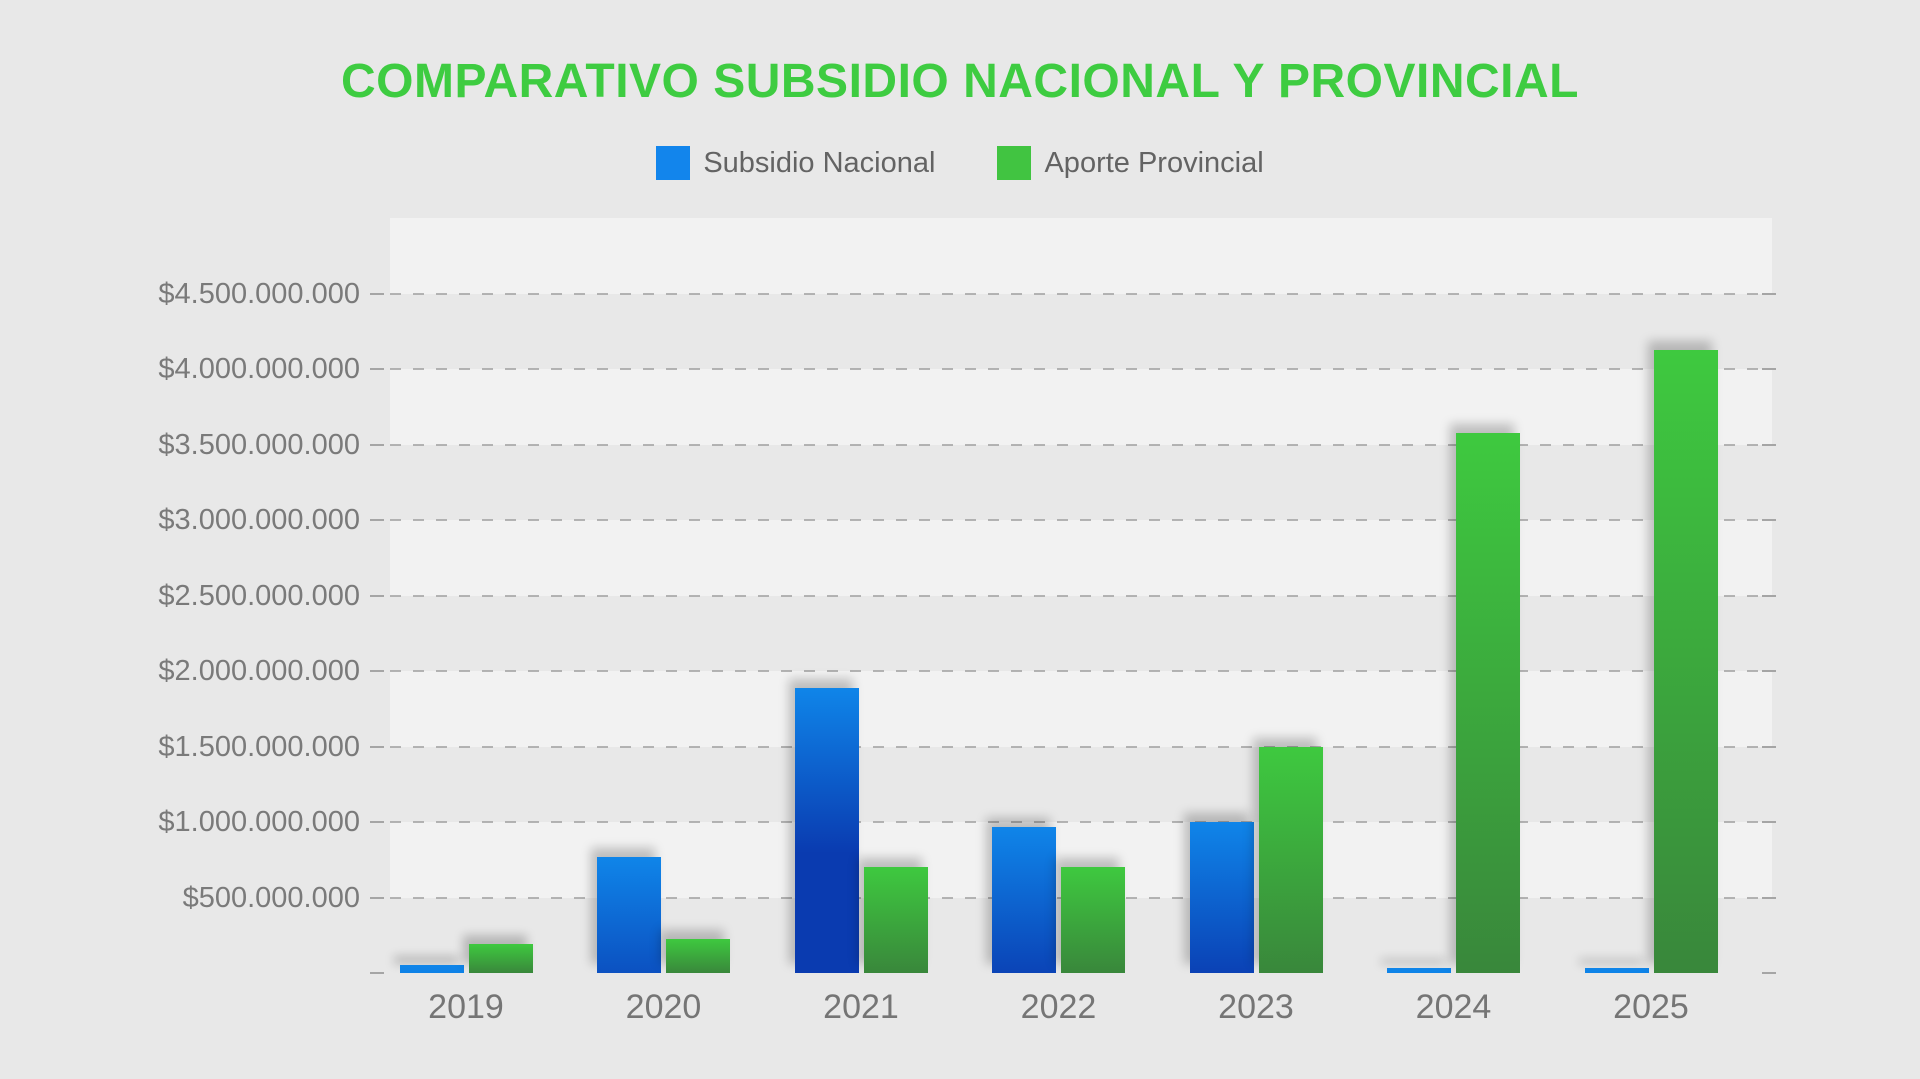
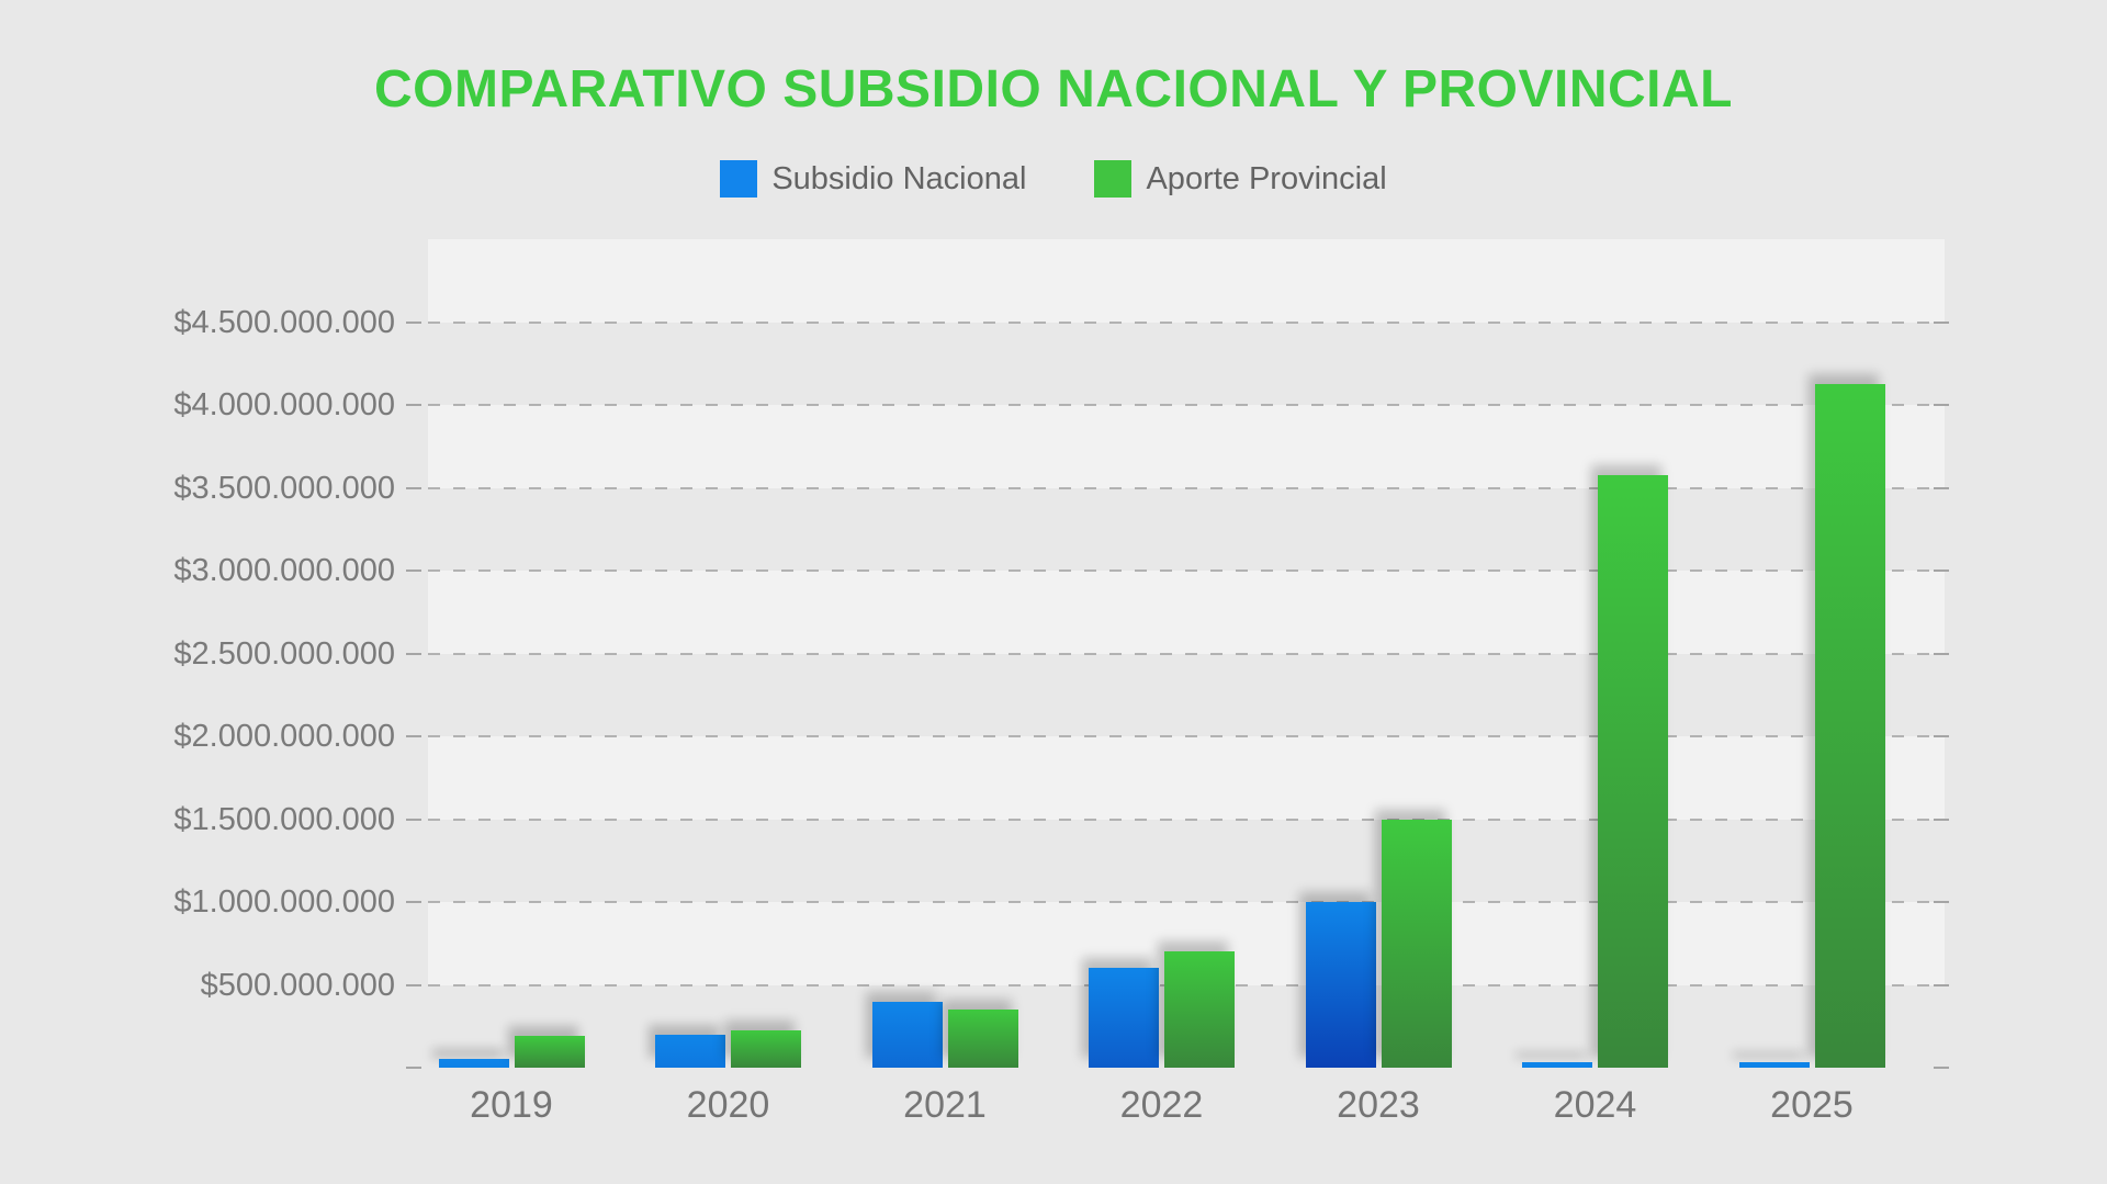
Subsidio Nacional/2020: $770000000 -> $200000000
Subsidio Nacional/2021: $1890000000 -> $400000000
Aporte Provincial/2021: $700000000 -> $350000000
Subsidio Nacional/2022: $970000000 -> $600000000
